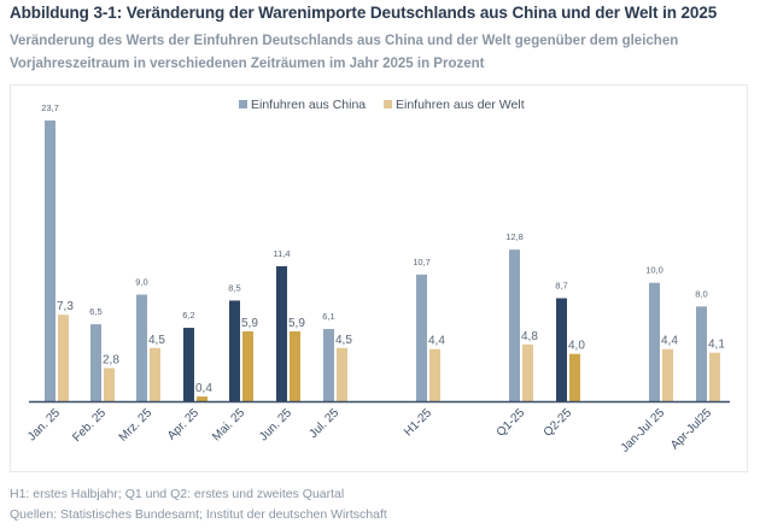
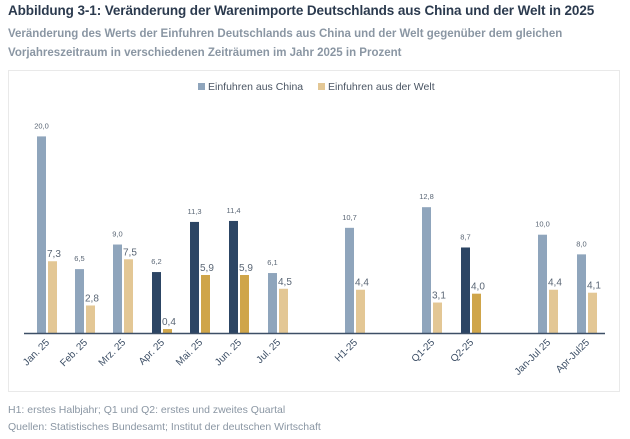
Einfuhren aus China/Jan. 25: 23,7 -> 20,0
Einfuhren aus der Welt/Mrz. 25: 4,5 -> 7,5
Einfuhren aus China/Mai. 25: 8,5 -> 11,3
Einfuhren aus der Welt/Q1-25: 4,8 -> 3,1
